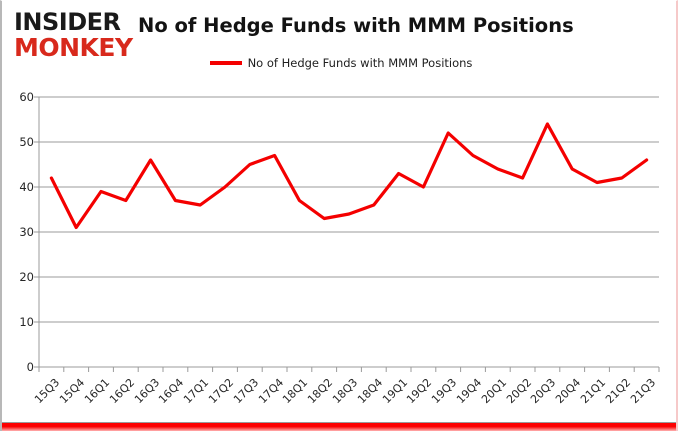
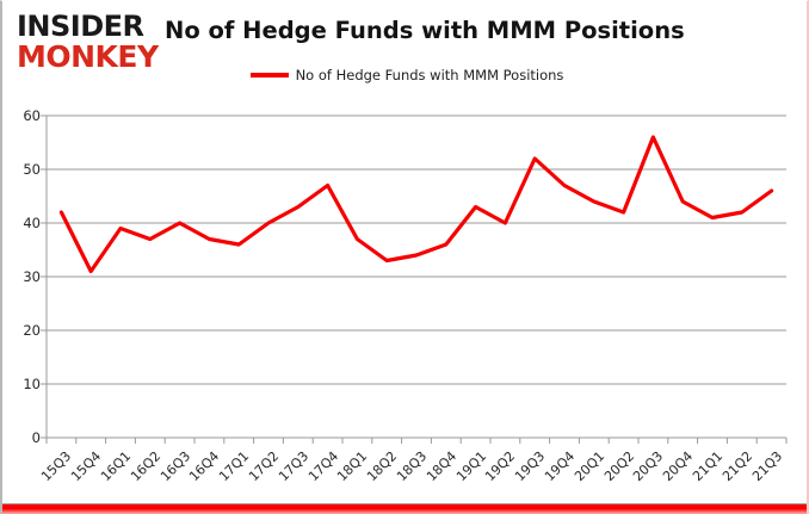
16Q3: 46 -> 40
17Q3: 45 -> 43
20Q3: 54 -> 56
